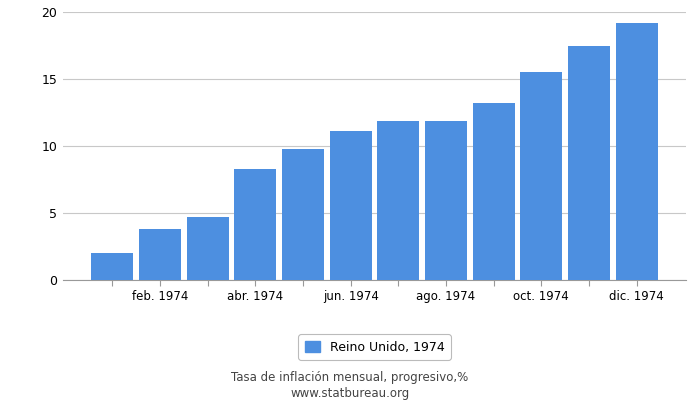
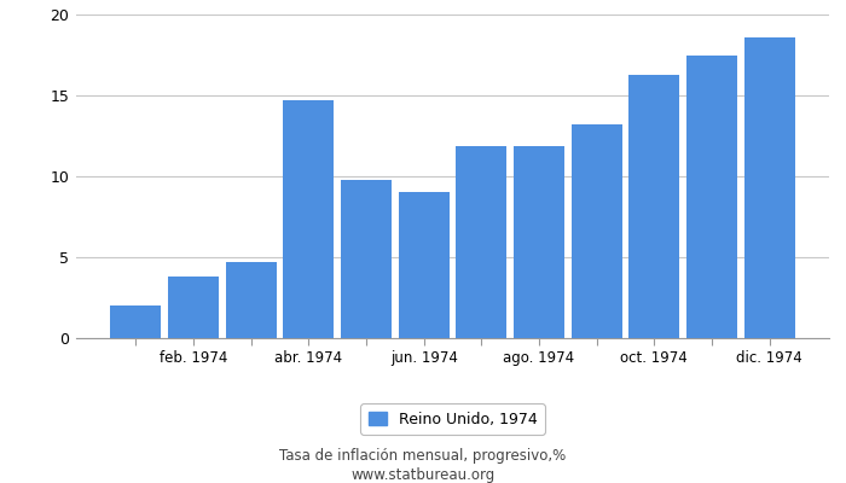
abr. 1974: 8.3 -> 14.7
jun. 1974: 11.1 -> 9.0
oct. 1974: 15.5 -> 16.3
dic. 1974: 19.2 -> 18.6
